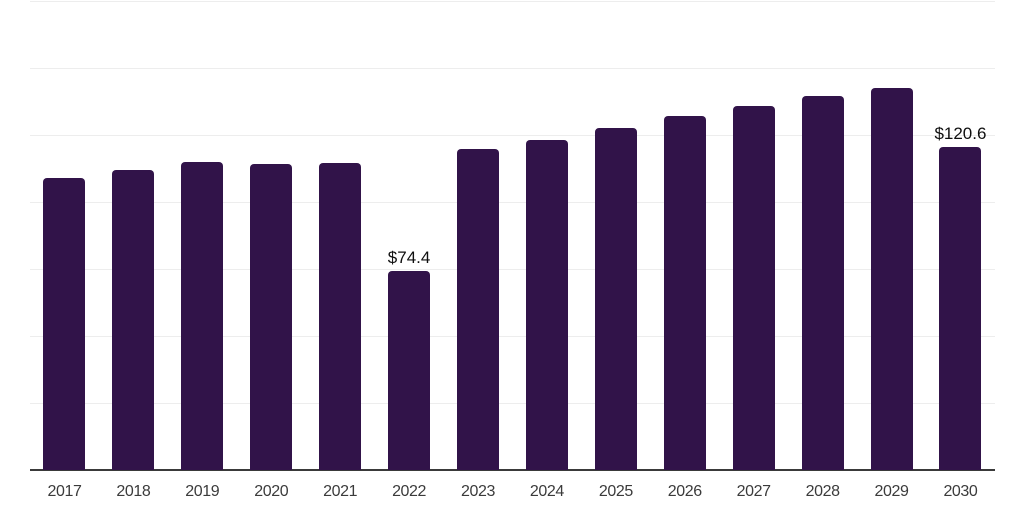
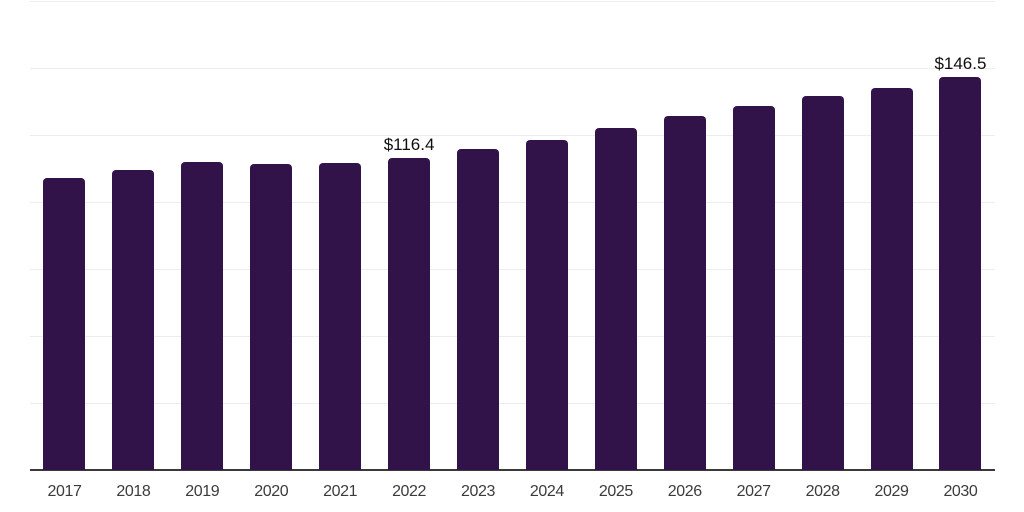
2022: $74.4 -> $116.4
2030: $120.6 -> $146.5
